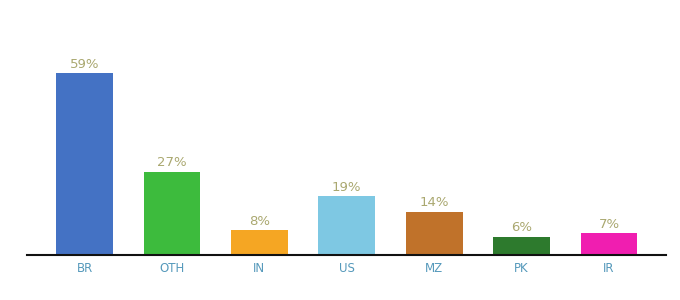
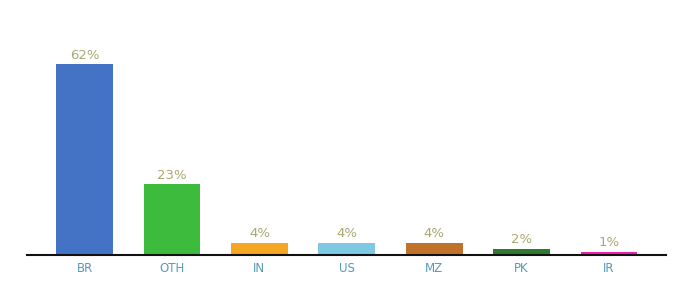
BR: 59% -> 62%
OTH: 27% -> 23%
IN: 8% -> 4%
US: 19% -> 4%
MZ: 14% -> 4%
PK: 6% -> 2%
IR: 7% -> 1%
